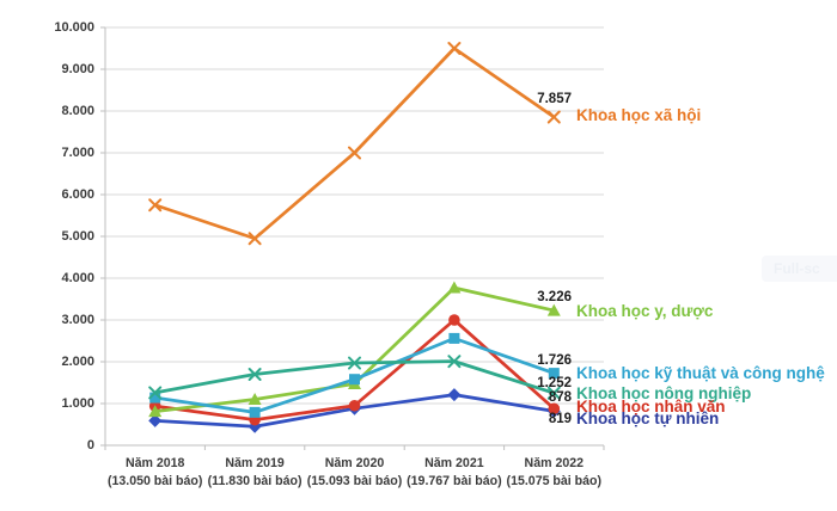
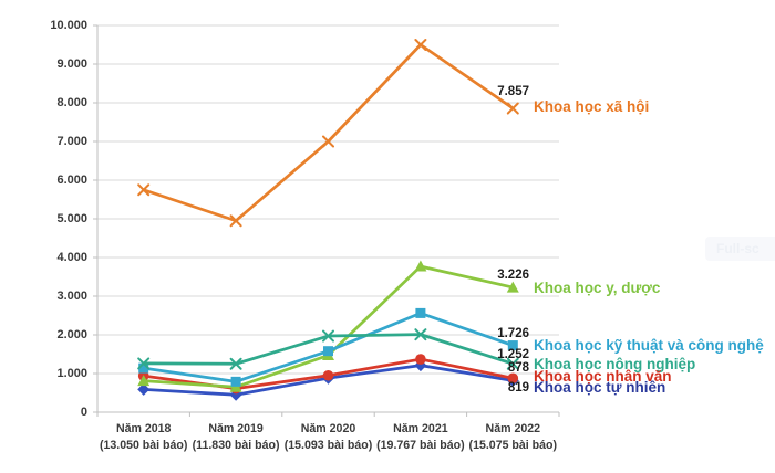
Khoa học y, dược/Năm 2019: 1100 -> 600
Khoa học nông nghiệp/Năm 2019: 1700 -> 1200
Khoa học nhân văn/Năm 2021: 3000 -> 1400
